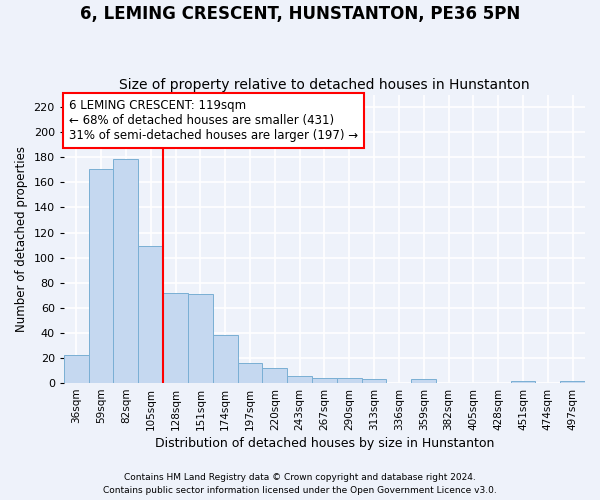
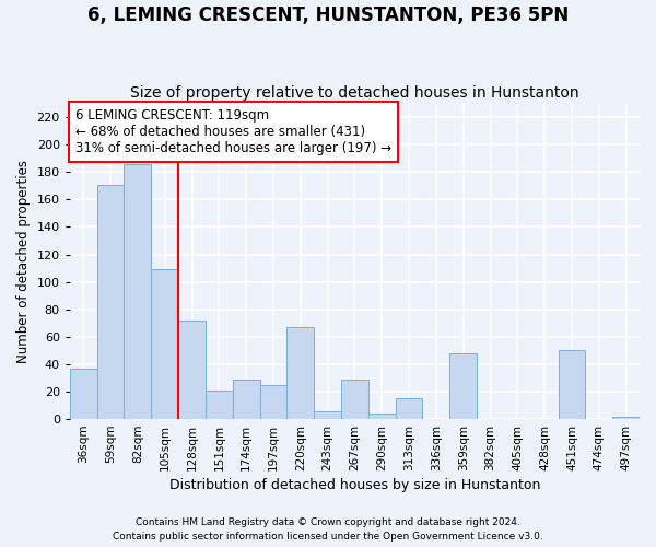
36sqm: 22 -> 37
82sqm: 179 -> 186
151sqm: 71 -> 21
174sqm: 38 -> 29
197sqm: 16 -> 25
220sqm: 12 -> 67
267sqm: 4 -> 29
313sqm: 3 -> 15
359sqm: 3 -> 48
451sqm: 2 -> 50
